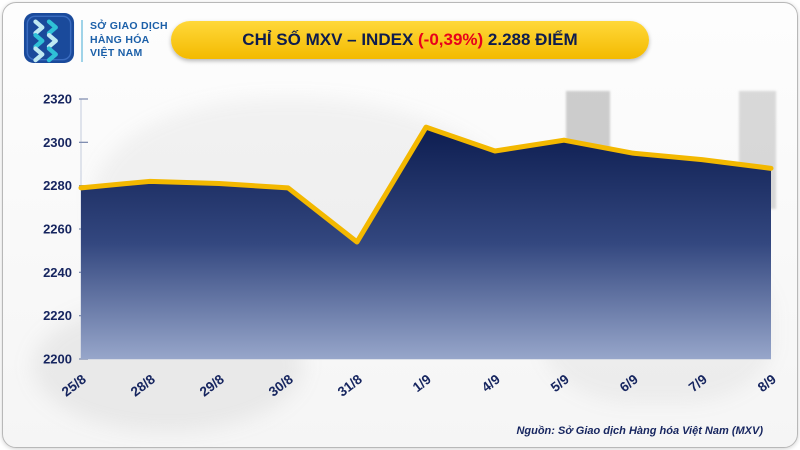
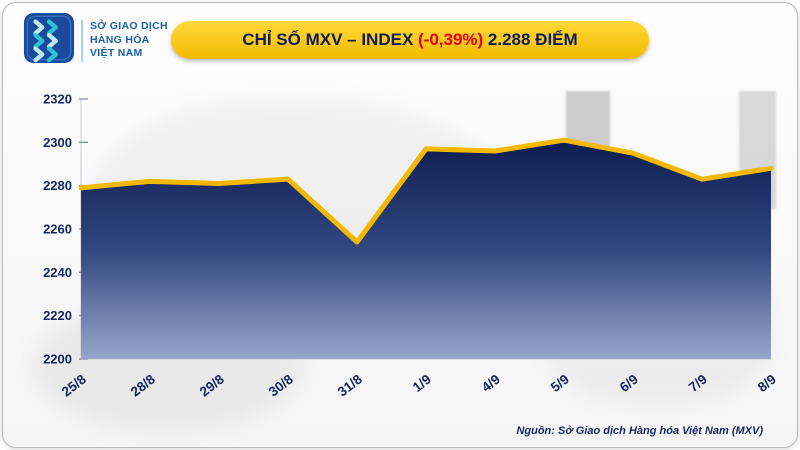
30/8: 2279 -> 2283
1/9: 2307 -> 2297
7/9: 2292 -> 2283
